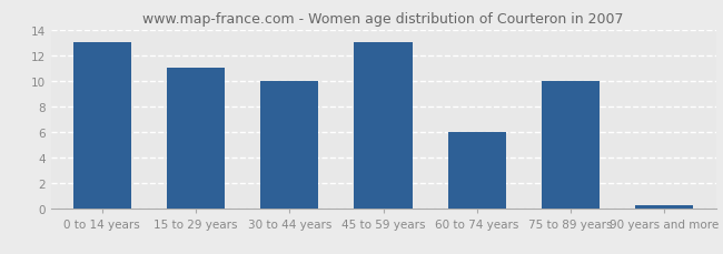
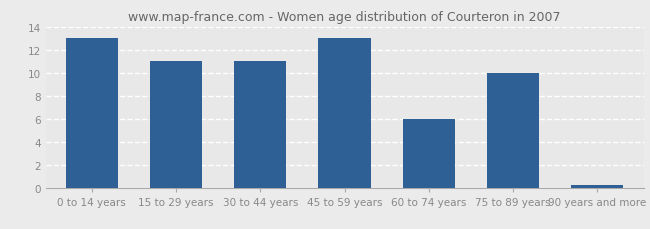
30 to 44 years: 10.0 -> 11.0
